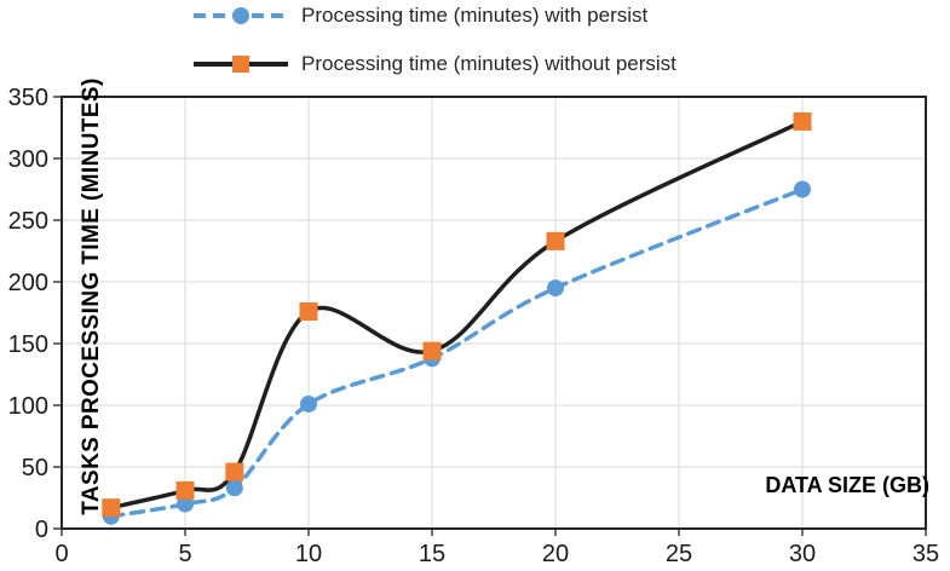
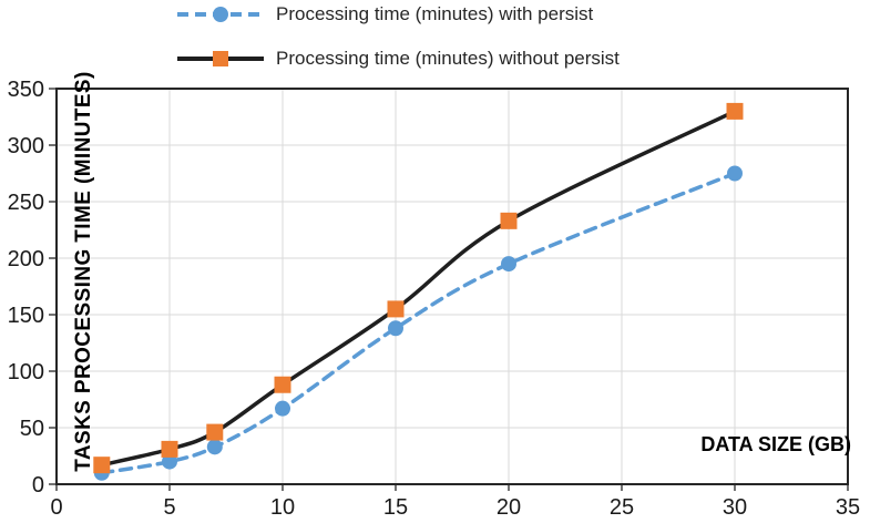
Processing time (minutes) with persist/10: 101 -> 67
Processing time (minutes) without persist/10: 176 -> 88
Processing time (minutes) without persist/15: 144 -> 155
